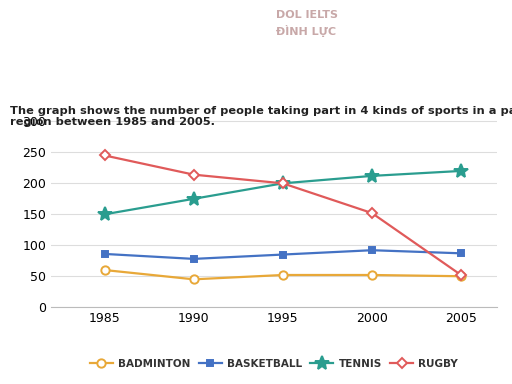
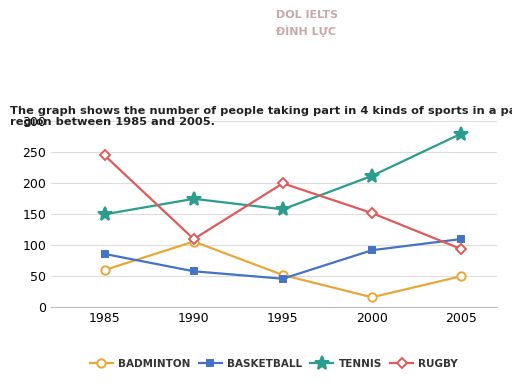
BADMINTON/1990: 45 -> 106
BASKETBALL/1990: 78 -> 58
RUGBY/1990: 214 -> 110
BASKETBALL/1995: 85 -> 46
TENNIS/1995: 200 -> 158
BADMINTON/2000: 52 -> 16
BASKETBALL/2005: 87 -> 110
TENNIS/2005: 220 -> 280
RUGBY/2005: 52 -> 94
